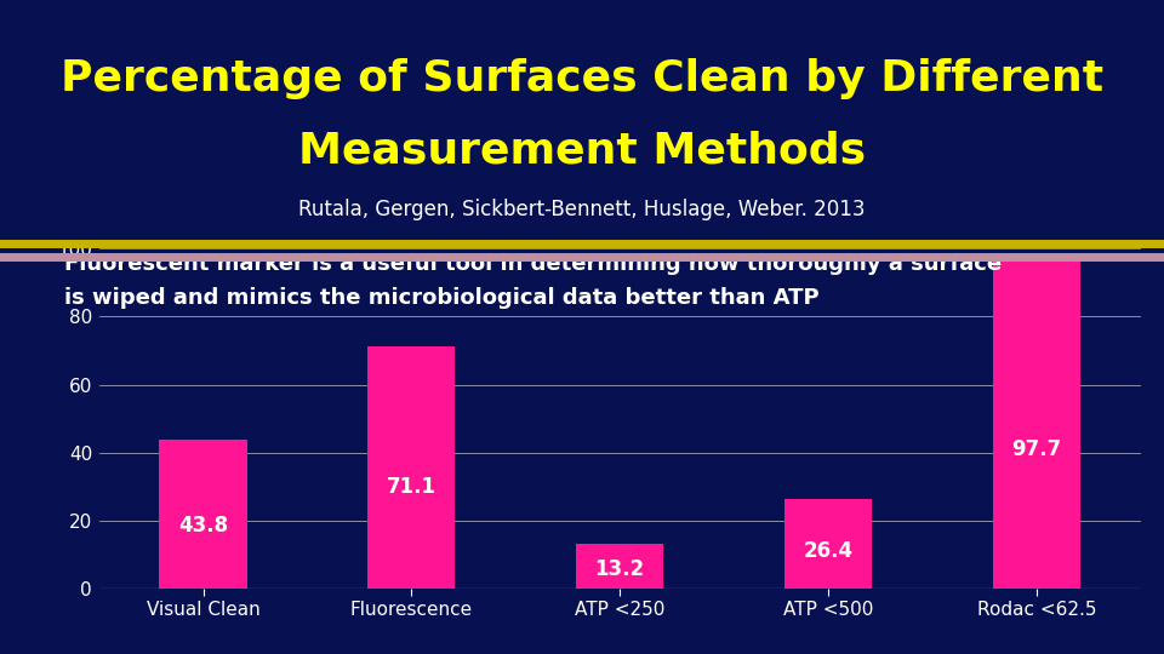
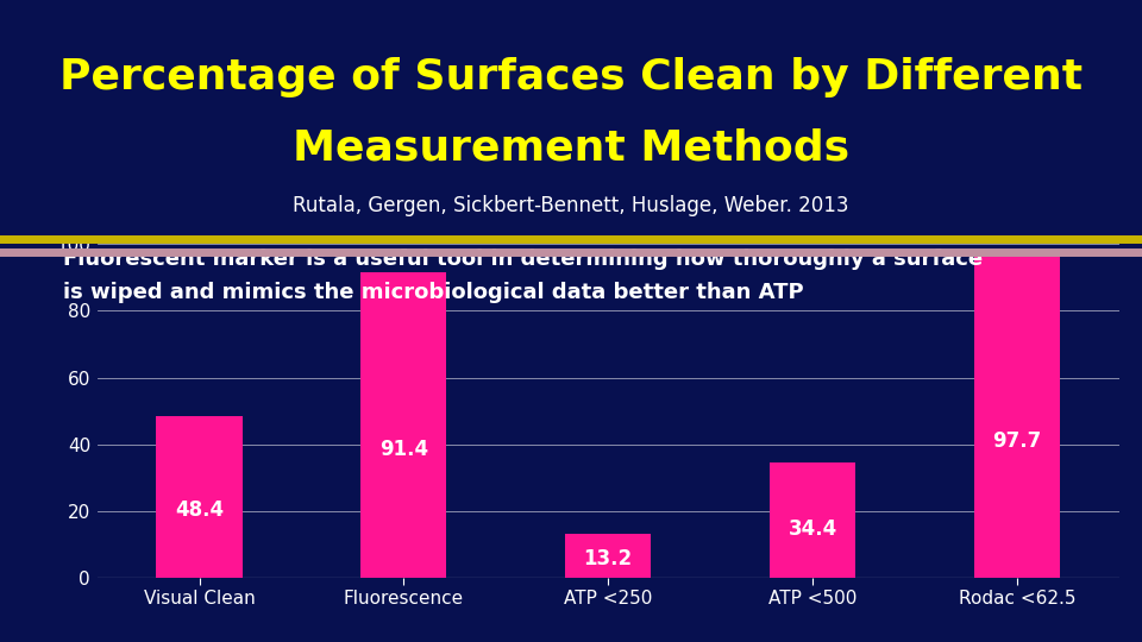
Visual Clean: 43.8 -> 48.4
Fluorescence: 71.1 -> 91.4
ATP <500: 26.4 -> 34.4
